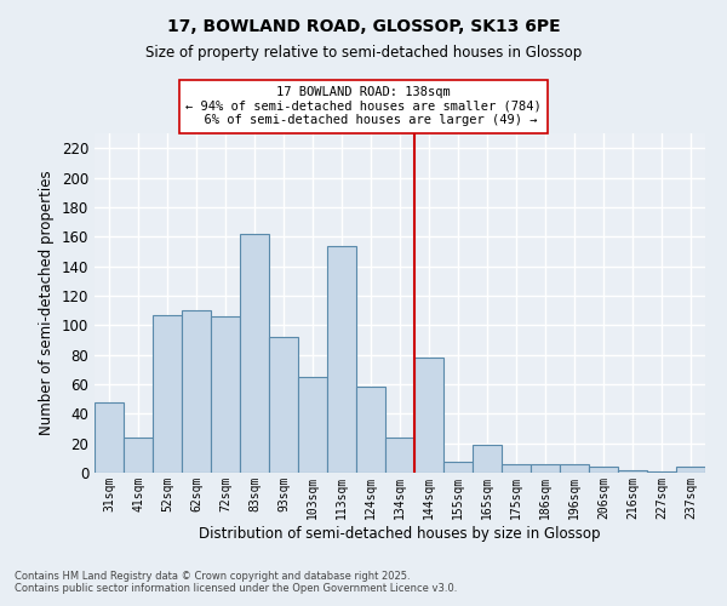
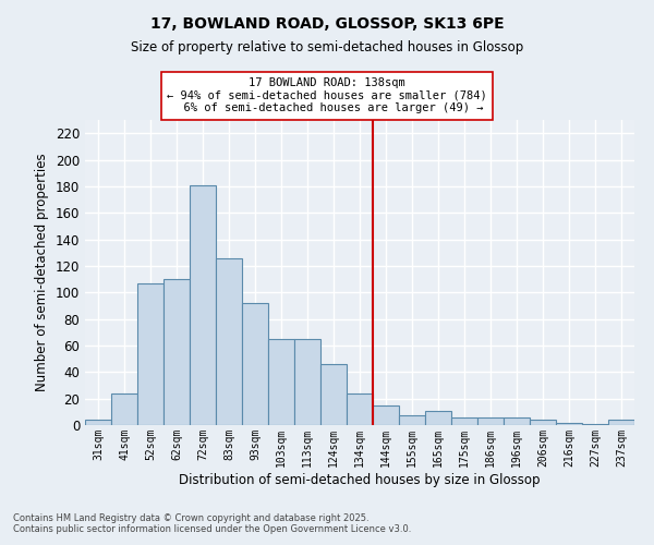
31sqm: 48 -> 4
72sqm: 106 -> 181
83sqm: 162 -> 126
113sqm: 154 -> 65
124sqm: 58 -> 46
144sqm: 78 -> 15
165sqm: 19 -> 11
